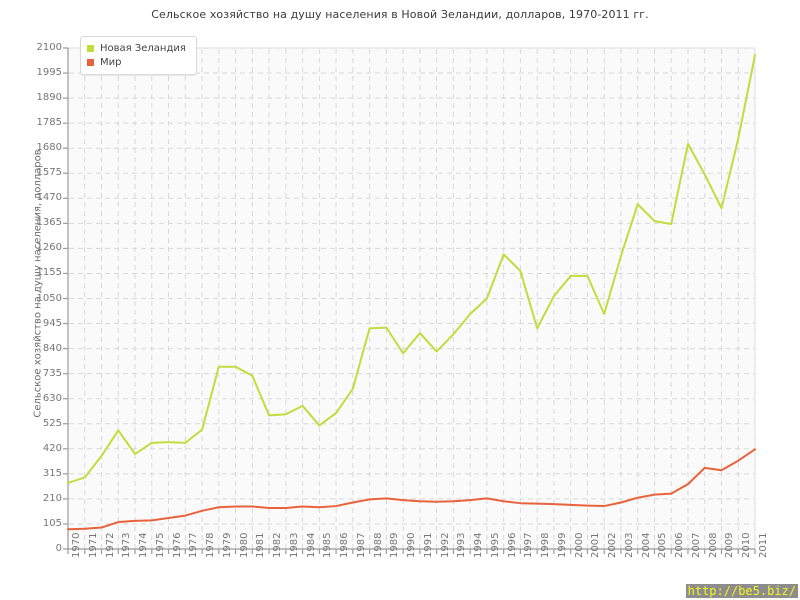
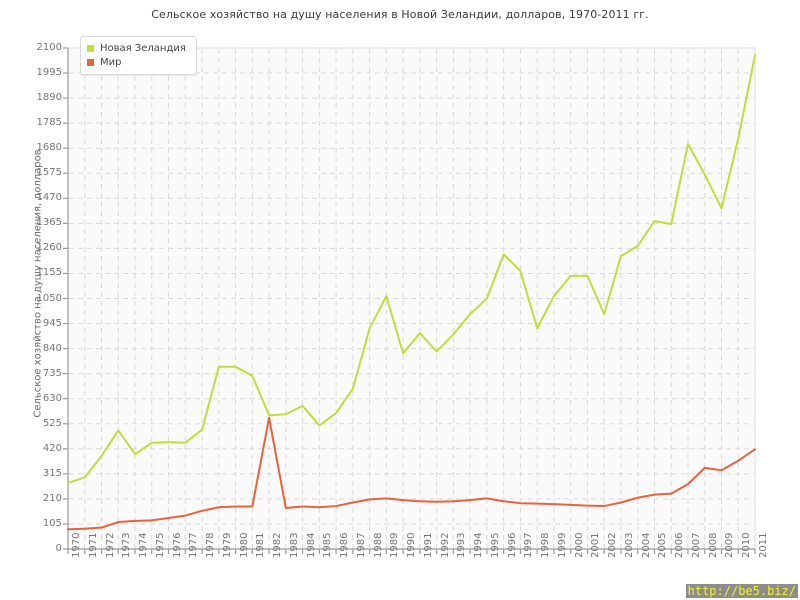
Мир/1982: 170 -> 550
Новая Зеландия/1989: 930 -> 1060
Новая Зеландия/2004: 1440 -> 1270
